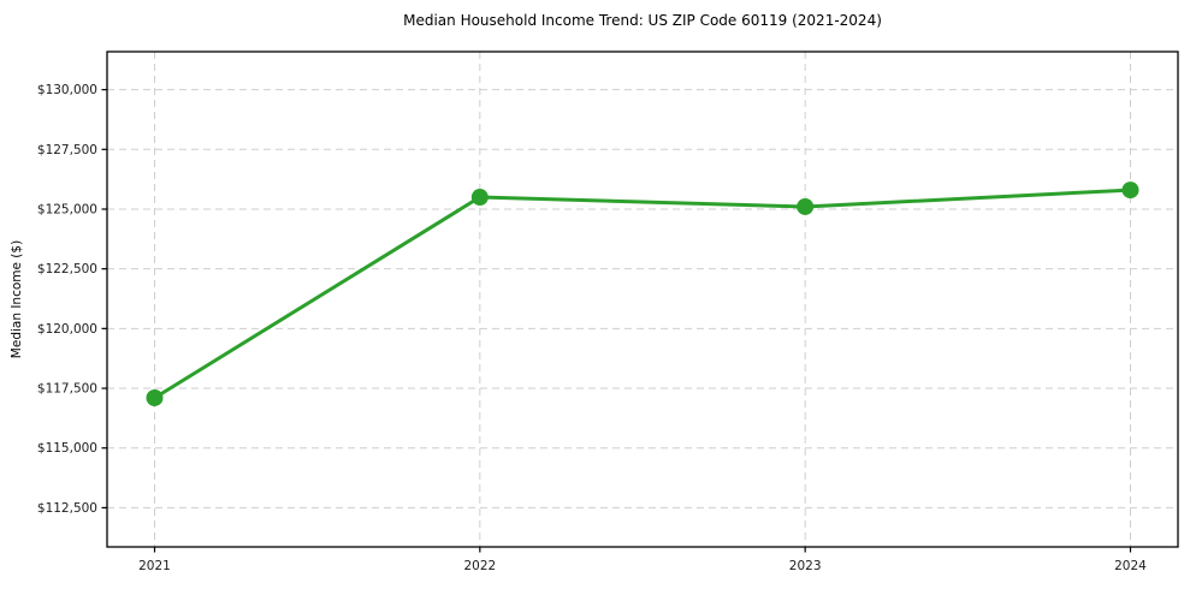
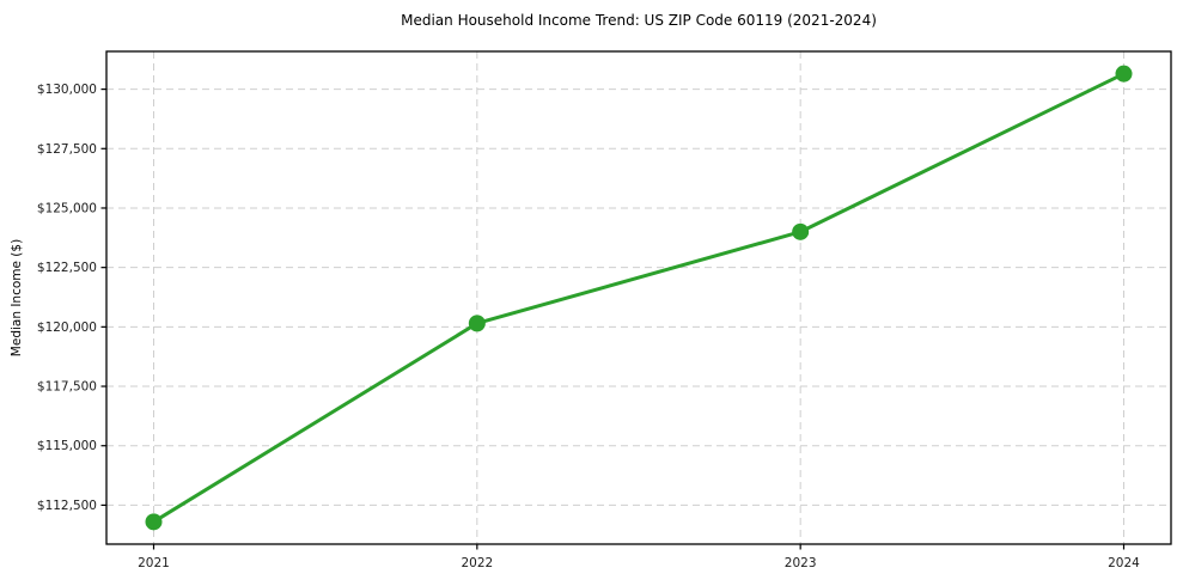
2021: $117100 -> $111800
2022: $125500 -> $120200
2023: $125100 -> $124000
2024: $125800 -> $130600
